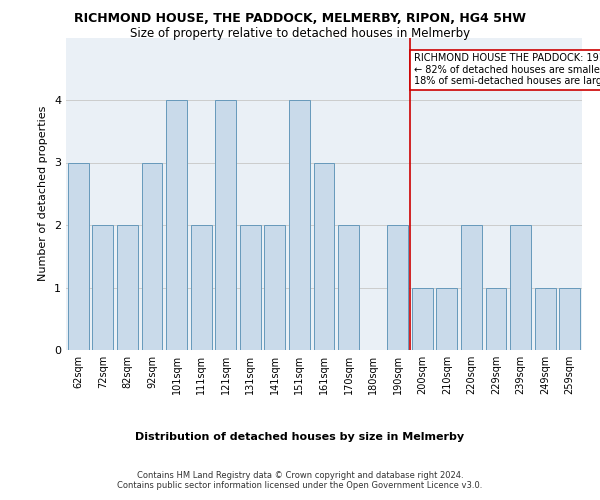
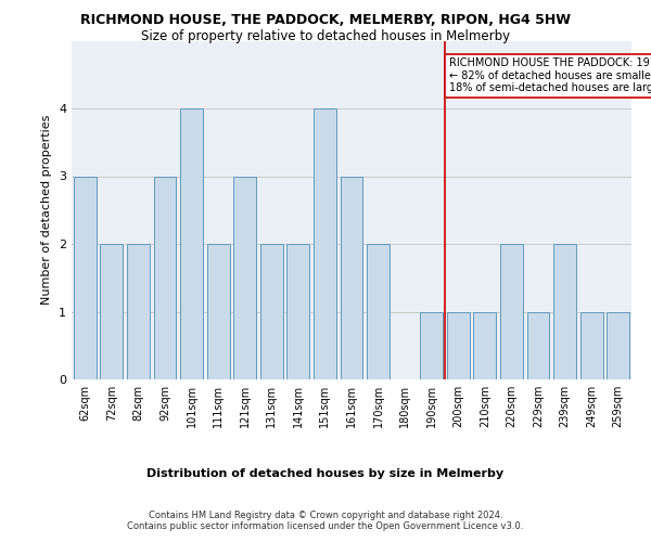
121sqm: 4 -> 3
190sqm: 2 -> 1
